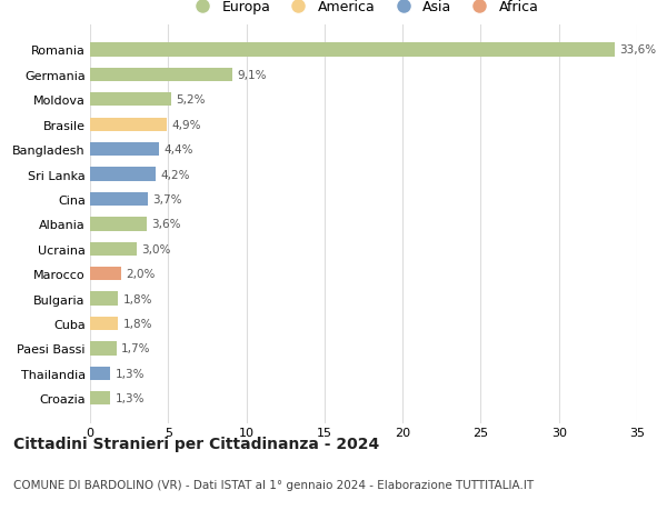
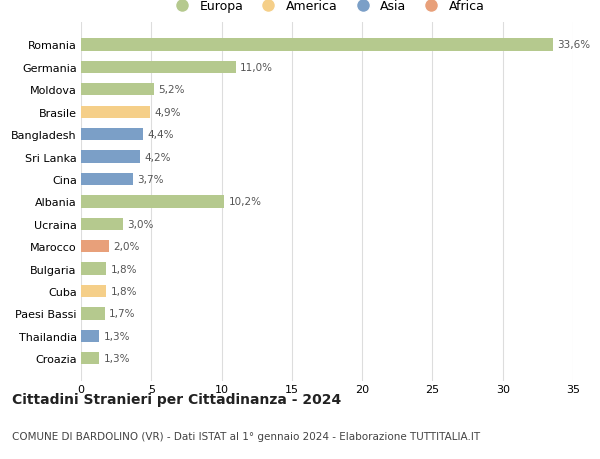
Germania: 9,1% -> 11,0%
Albania: 3,6% -> 10,2%
